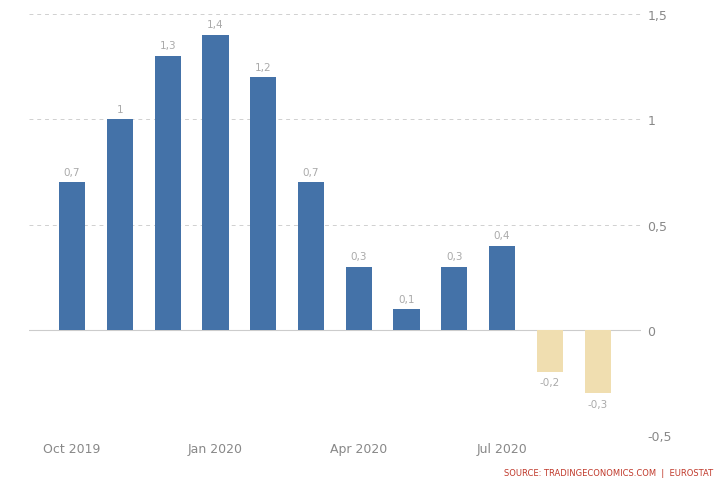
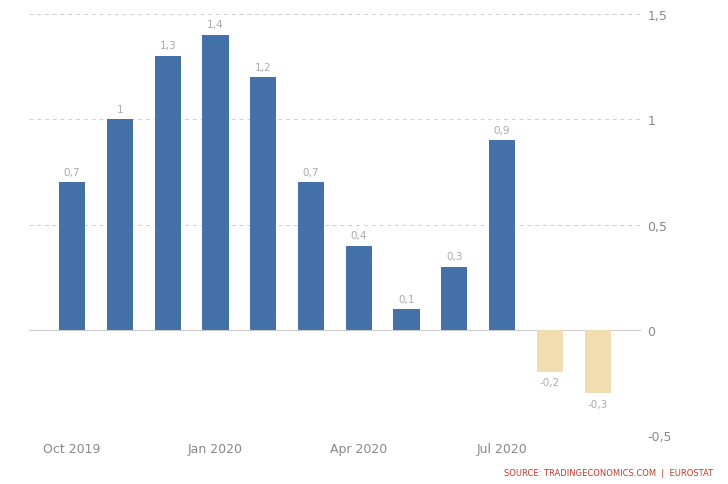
Apr 2020: 0,3 -> 0,4
Jul 2020: 0,4 -> 0,9
